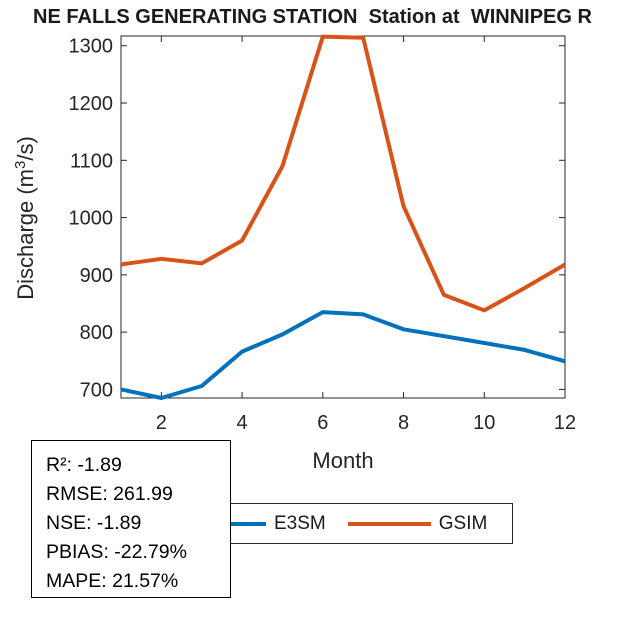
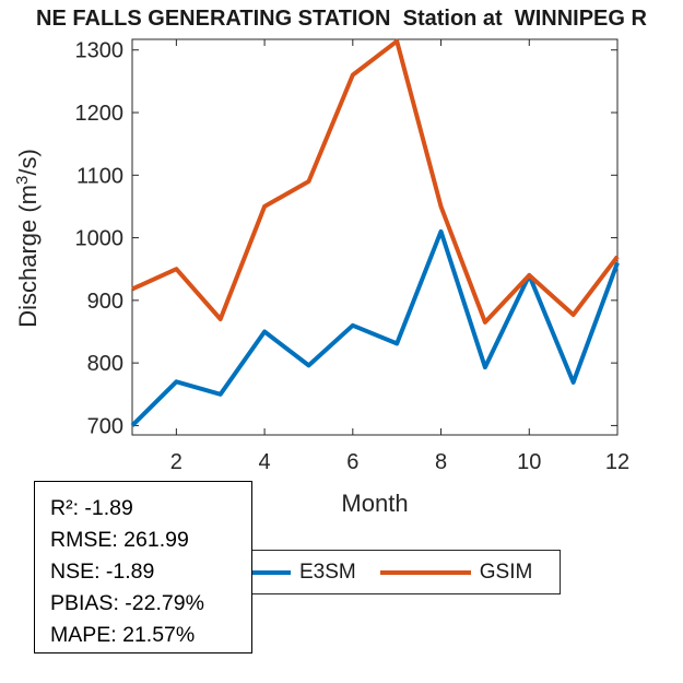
E3SM/2: 680 -> 770
GSIM/2: 930 -> 950
E3SM/3: 710 -> 750
GSIM/3: 920 -> 870
E3SM/4: 770 -> 850
GSIM/4: 960 -> 1050
E3SM/6: 840 -> 860
GSIM/6: 1320 -> 1260
E3SM/8: 800 -> 1010
GSIM/8: 1020 -> 1050
E3SM/10: 780 -> 940
GSIM/10: 840 -> 940
E3SM/12: 750 -> 960
GSIM/12: 920 -> 970
